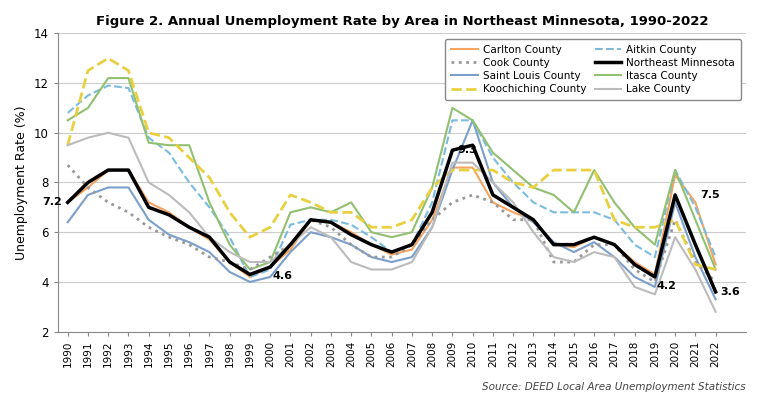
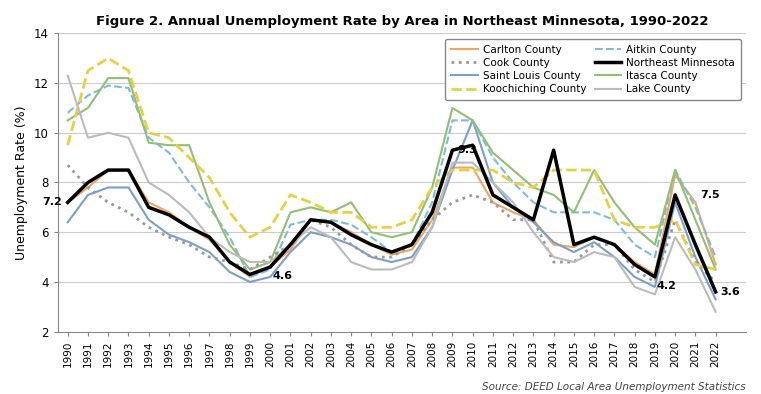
Lake County/1990: 9.5 -> 12.3
Northeast Minnesota/2014: 5.5 -> 9.3
